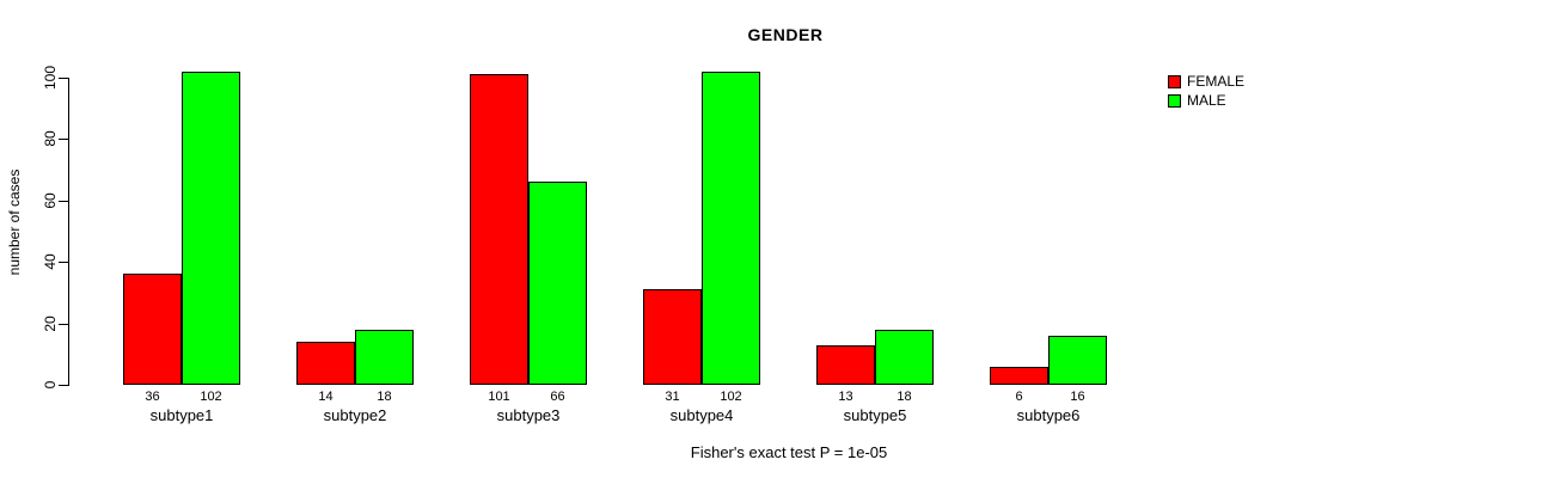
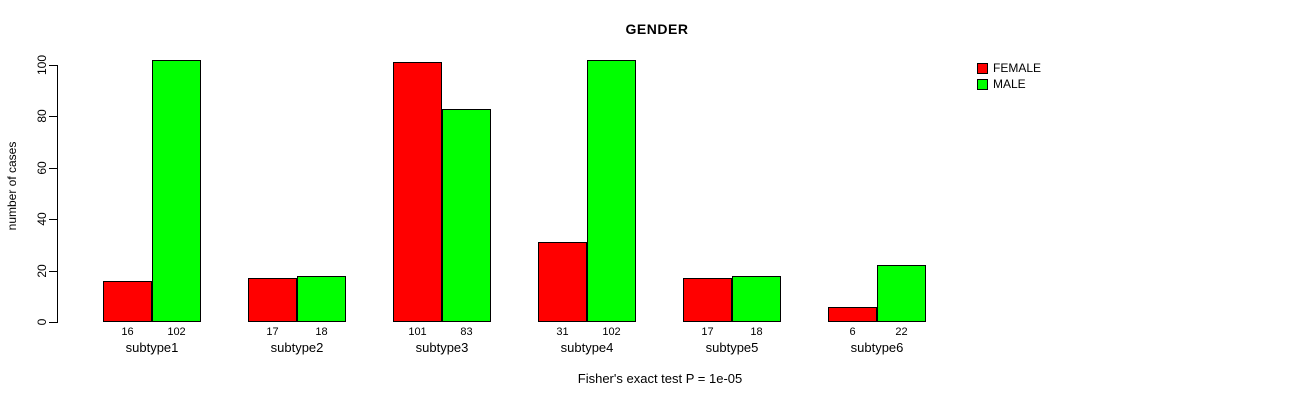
FEMALE/subtype1: 36 -> 16
FEMALE/subtype2: 14 -> 17
MALE/subtype3: 66 -> 83
FEMALE/subtype5: 13 -> 17
MALE/subtype6: 16 -> 22
